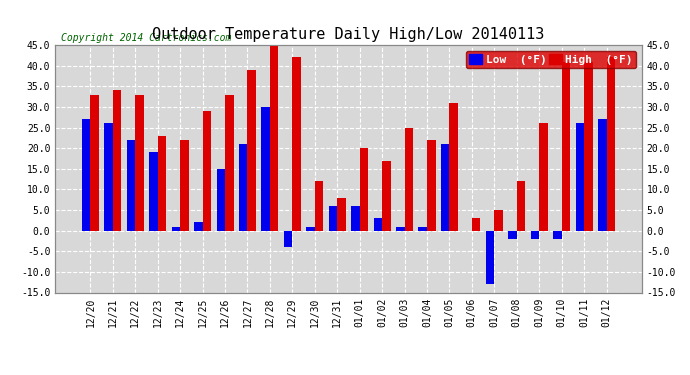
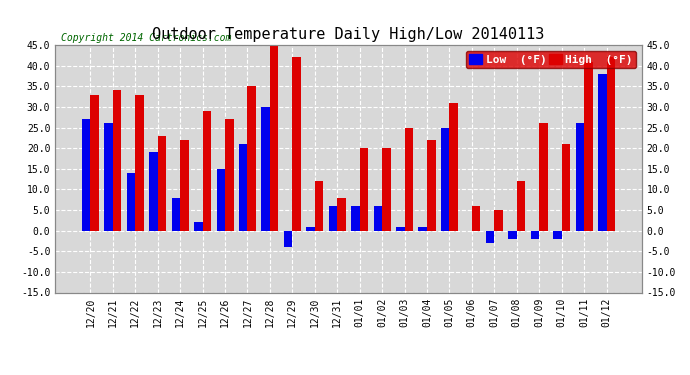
Low (°F)/12/22: 22 -> 14
Low (°F)/12/24: 1 -> 8
High (°F)/12/26: 33 -> 27
High (°F)/12/27: 39 -> 35
Low (°F)/01/02: 3 -> 6
High (°F)/01/02: 17 -> 20
Low (°F)/01/05: 21 -> 25
High (°F)/01/06: 3 -> 6
Low (°F)/01/07: -13 -> -3
High (°F)/01/10: 41 -> 21
Low (°F)/01/12: 27 -> 38
